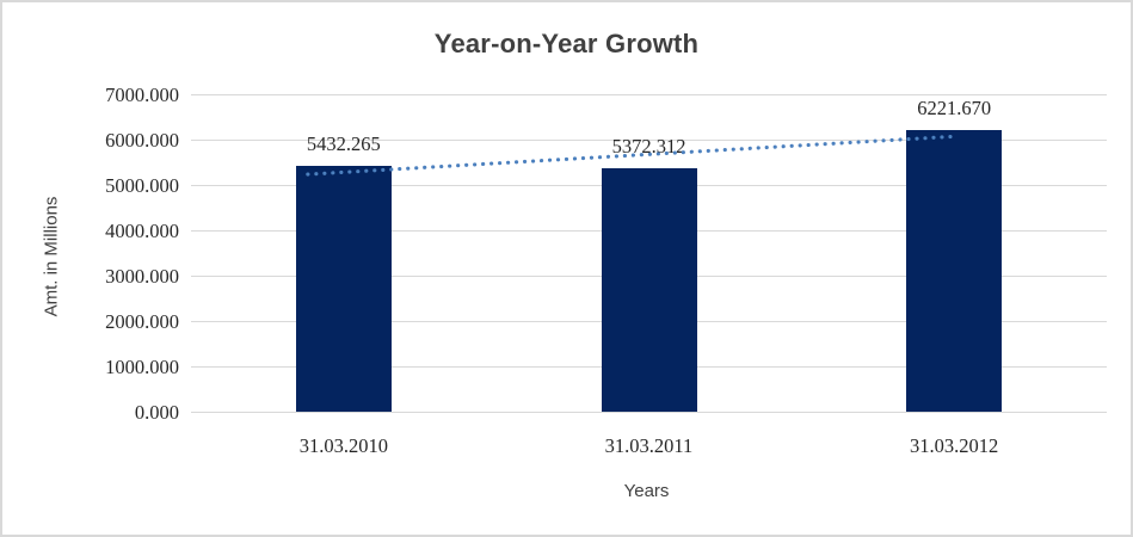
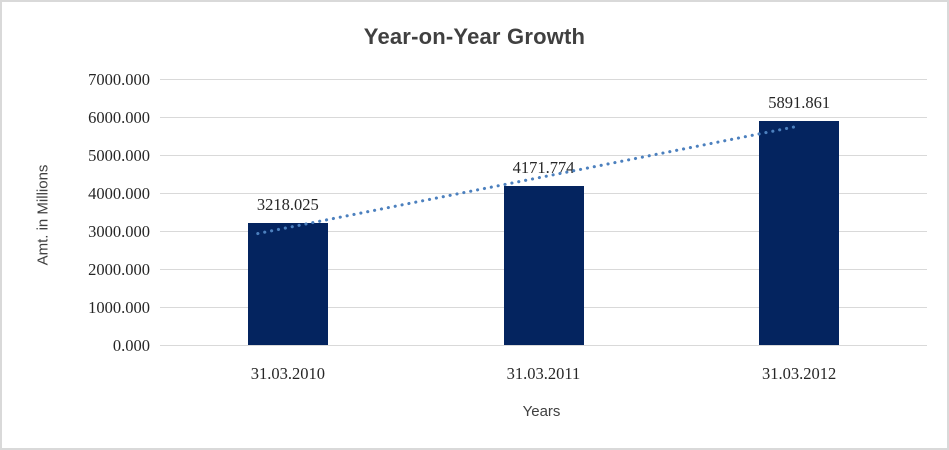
31.03.2010: 5432.265 -> 3218.025
31.03.2011: 5372.312 -> 4171.774
31.03.2012: 6221.670 -> 5891.861
